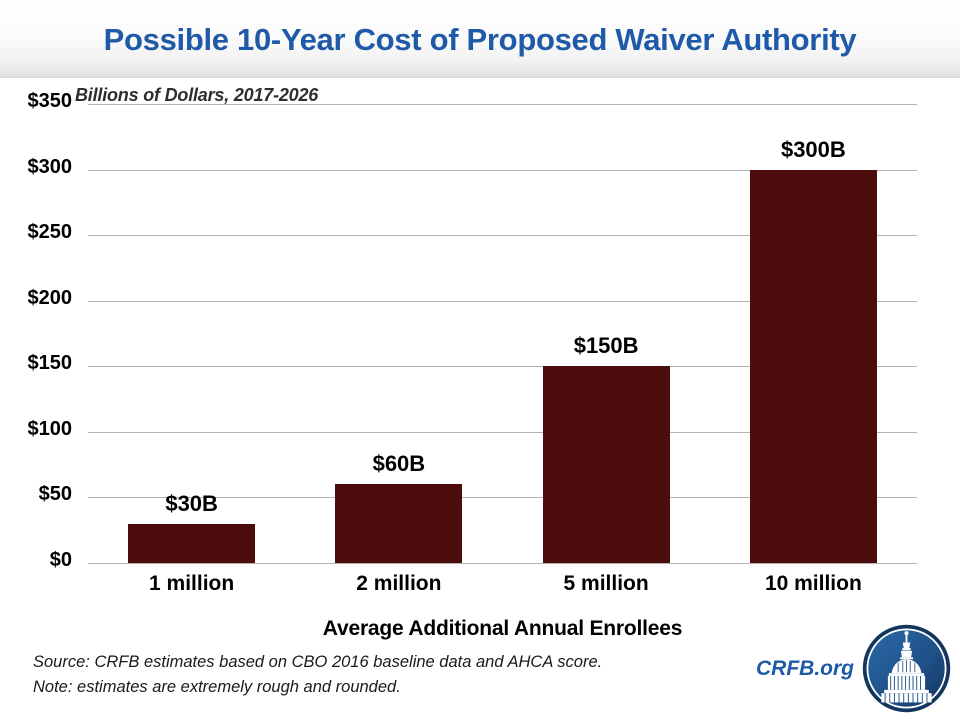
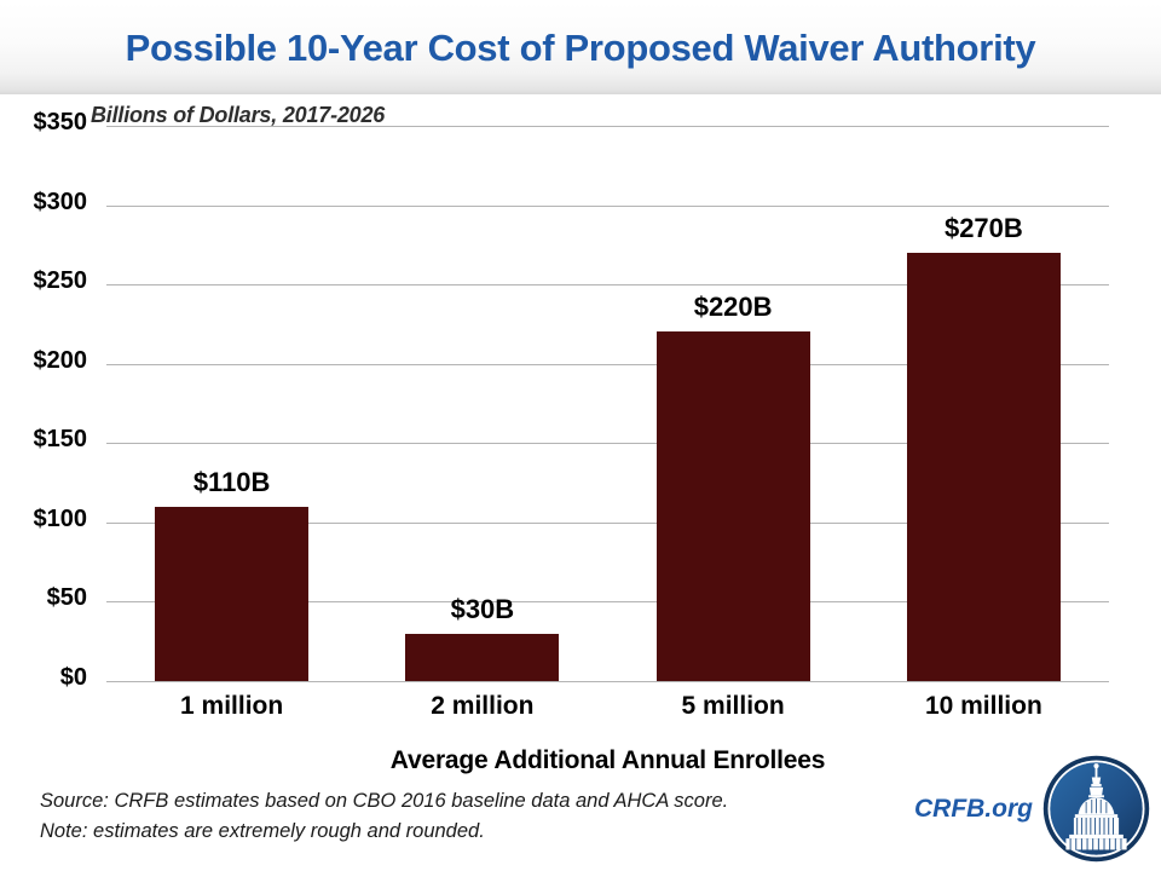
1 million: $30B -> $110B
2 million: $60B -> $30B
5 million: $150B -> $220B
10 million: $300B -> $270B
